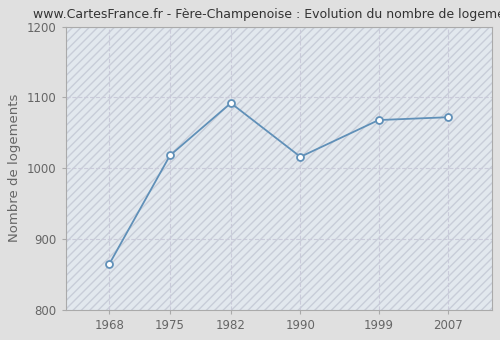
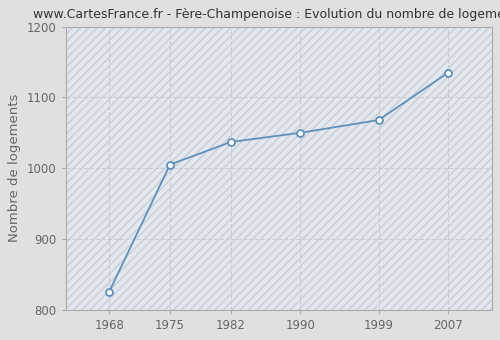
1968: 864 -> 825
1975: 1018 -> 1005
1982: 1092 -> 1037
1990: 1016 -> 1050
2007: 1072 -> 1135
